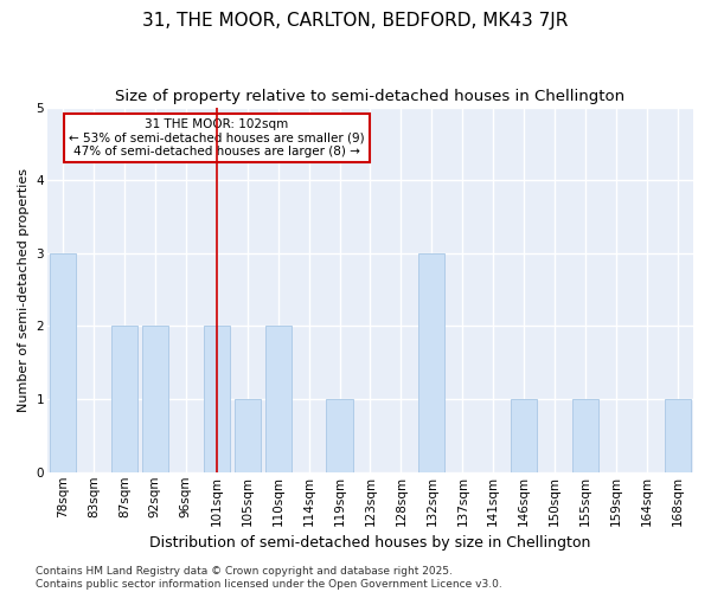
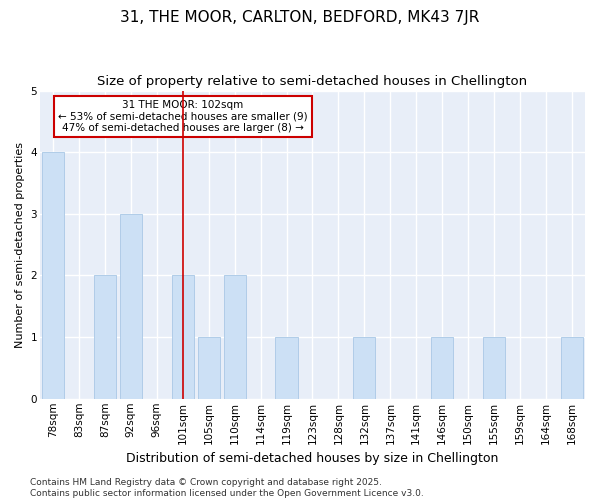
78sqm: 3 -> 4
92sqm: 2 -> 3
132sqm: 3 -> 1
